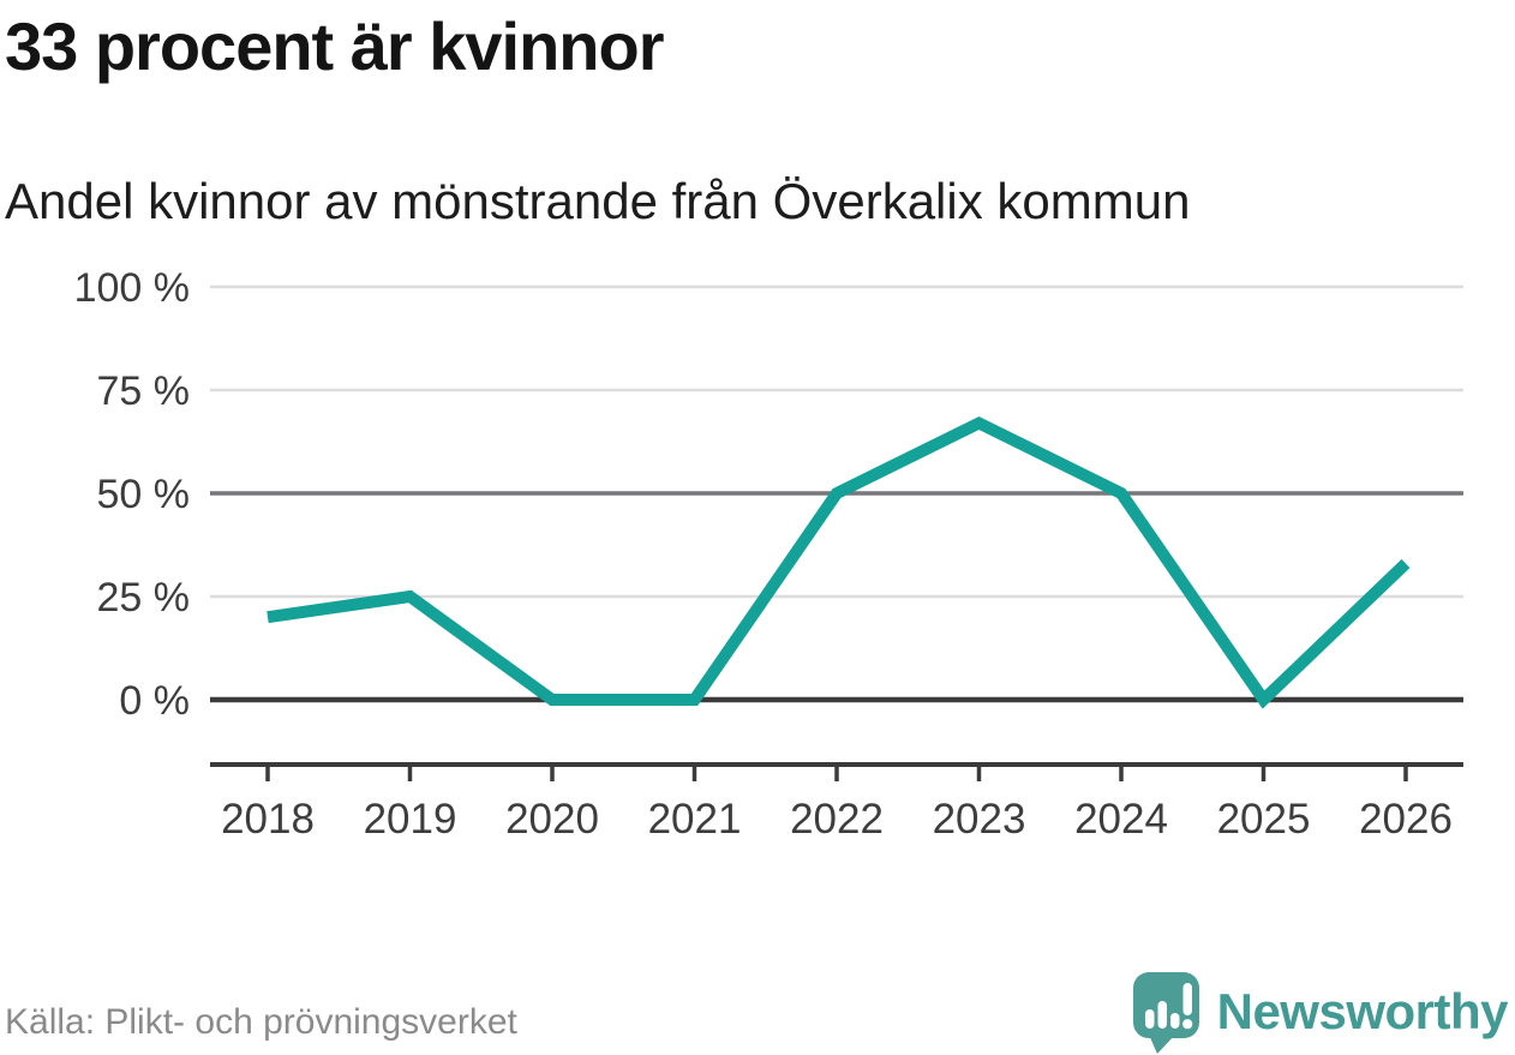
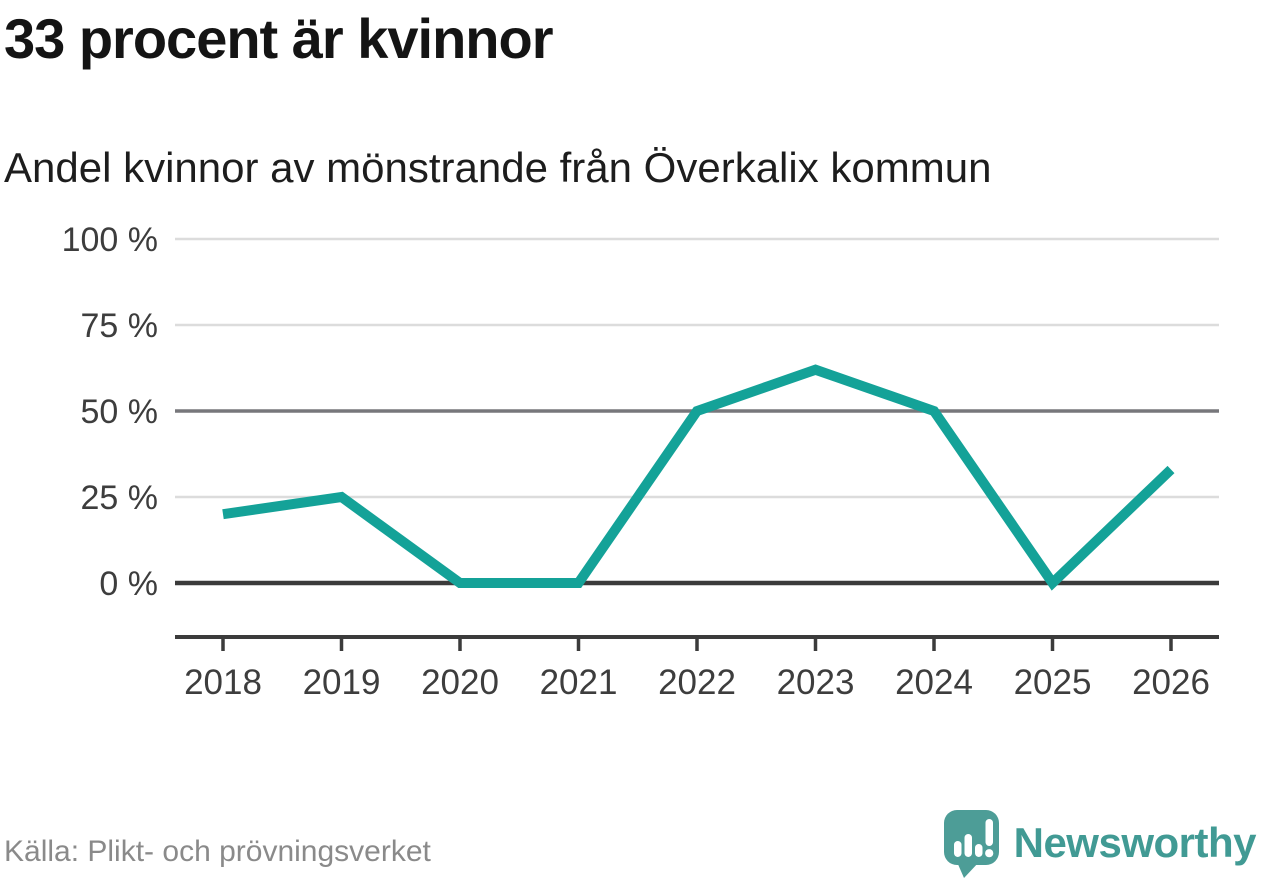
2023: 67% -> 62%
